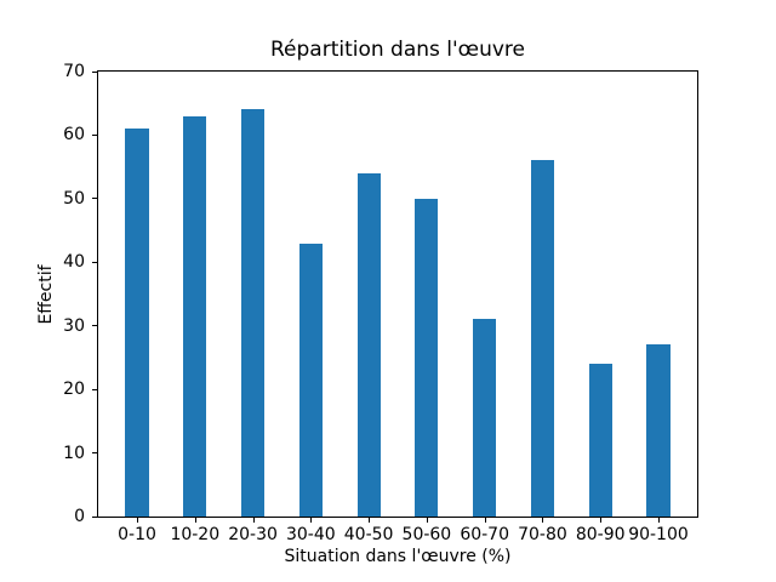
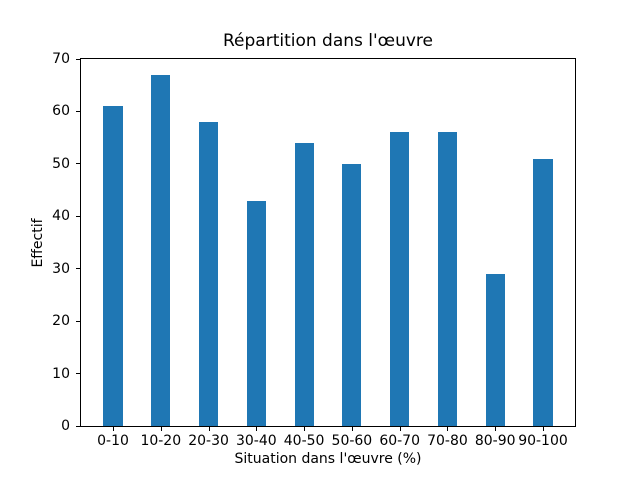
10-20: 63 -> 67
20-30: 64 -> 58
60-70: 31 -> 56
80-90: 24 -> 29
90-100: 27 -> 51
